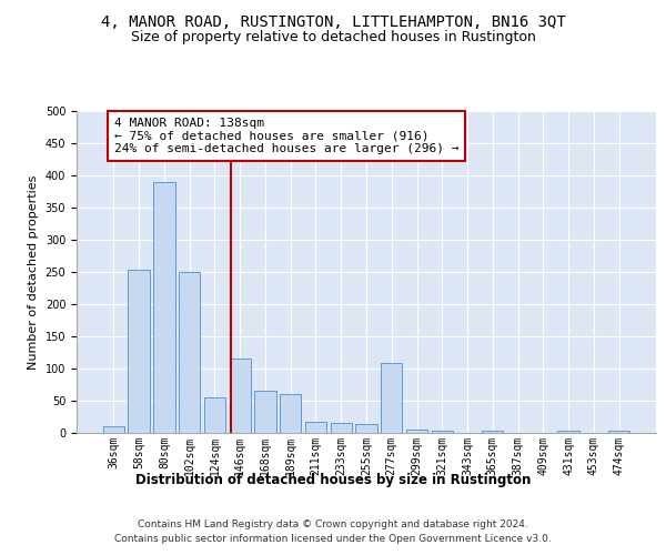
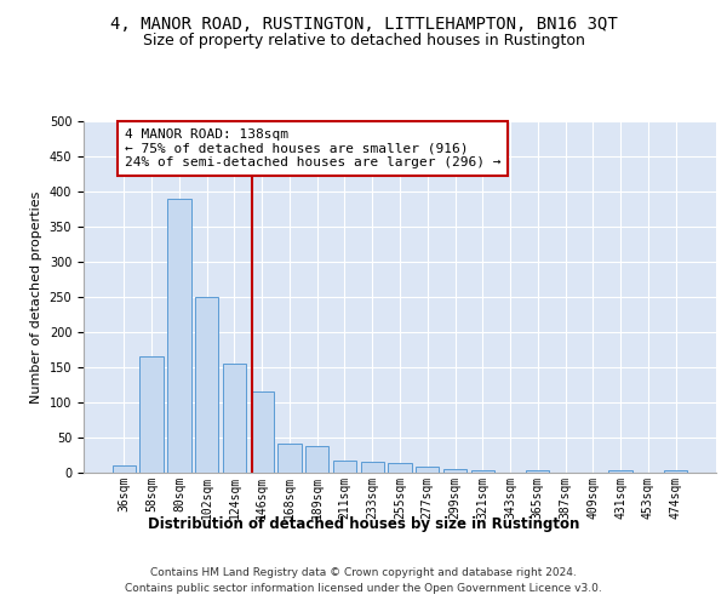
58sqm: 254 -> 165
124sqm: 56 -> 155
168sqm: 66 -> 42
189sqm: 60 -> 38
277sqm: 108 -> 8
